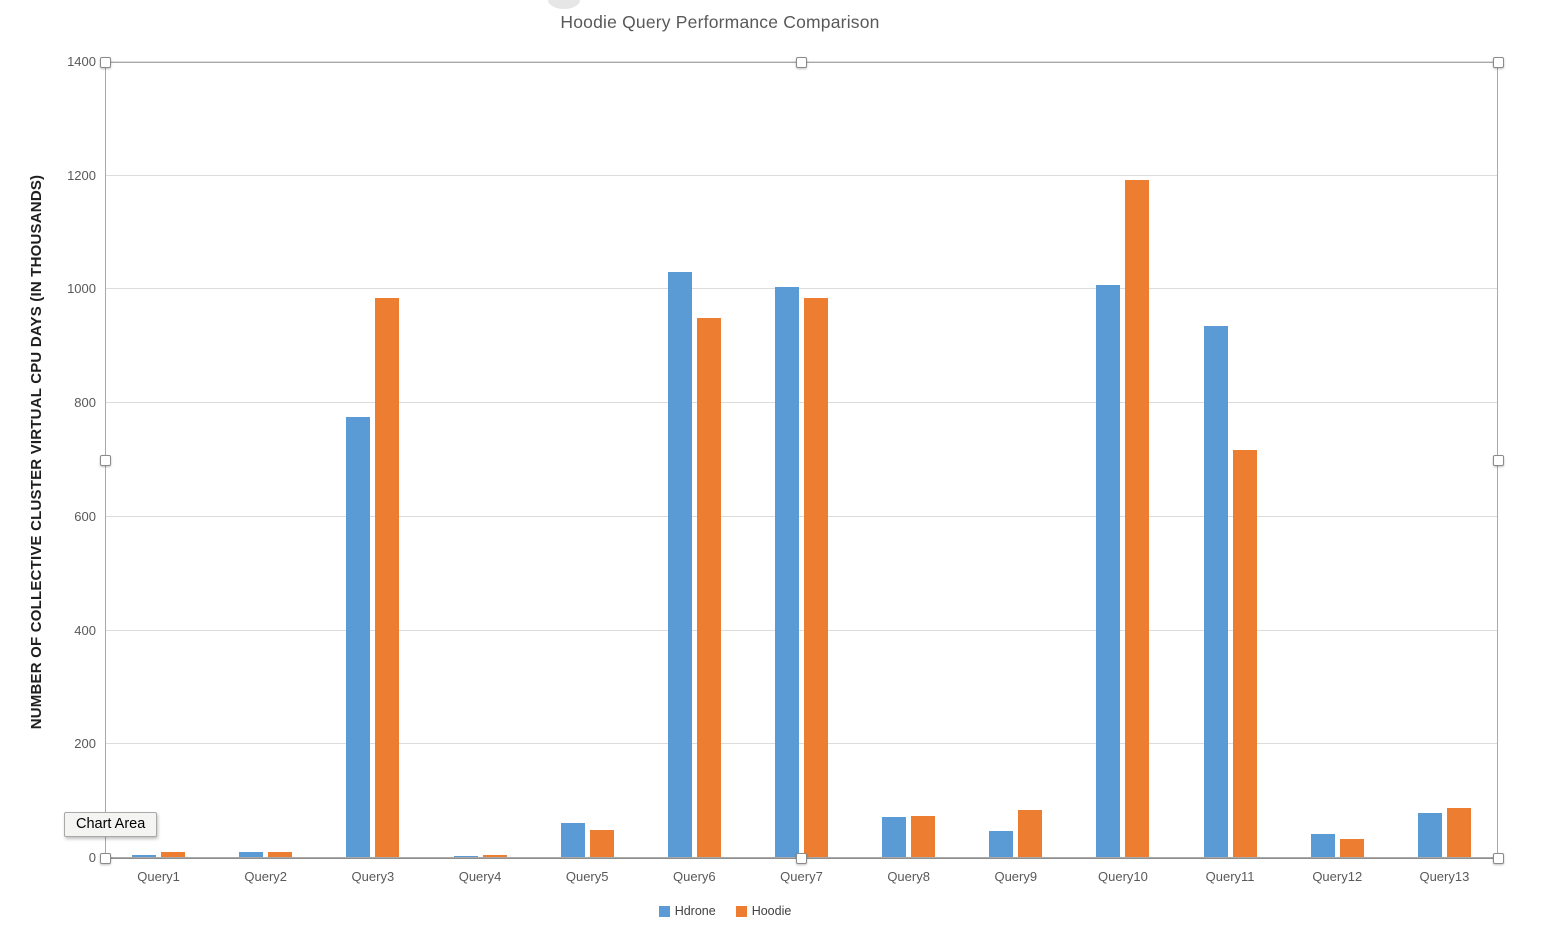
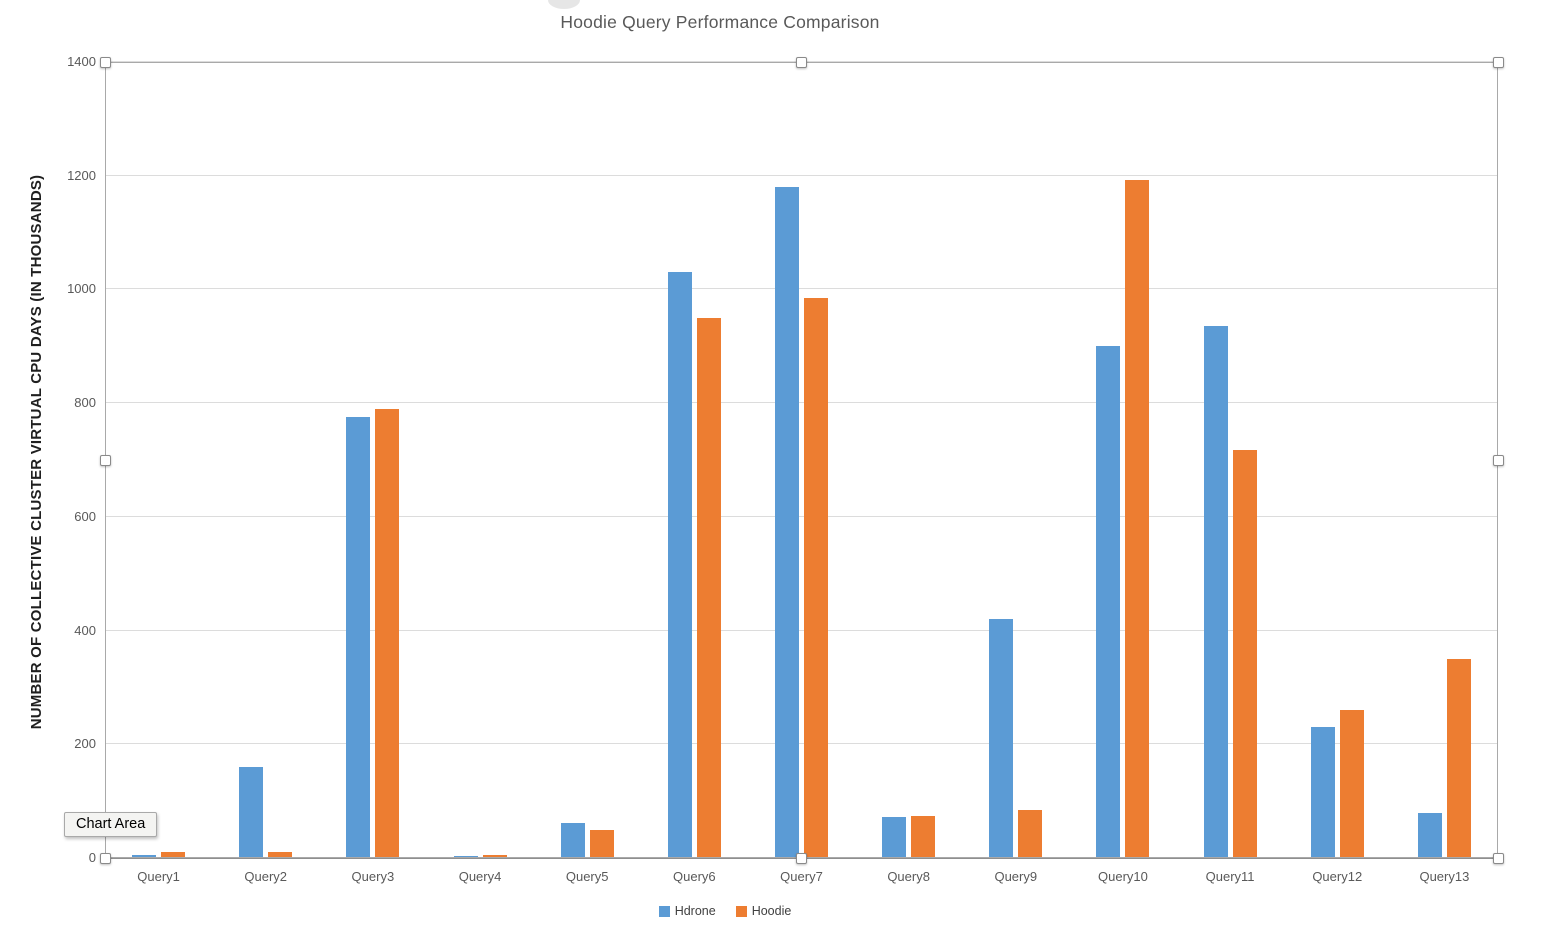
Hdrone/Query2: 10 -> 160
Hoodie/Query3: 980 -> 790
Hdrone/Query7: 1000 -> 1180
Hdrone/Query9: 50 -> 420
Hdrone/Query10: 1010 -> 900
Hdrone/Query12: 40 -> 230
Hoodie/Query12: 30 -> 260
Hoodie/Query13: 90 -> 350
